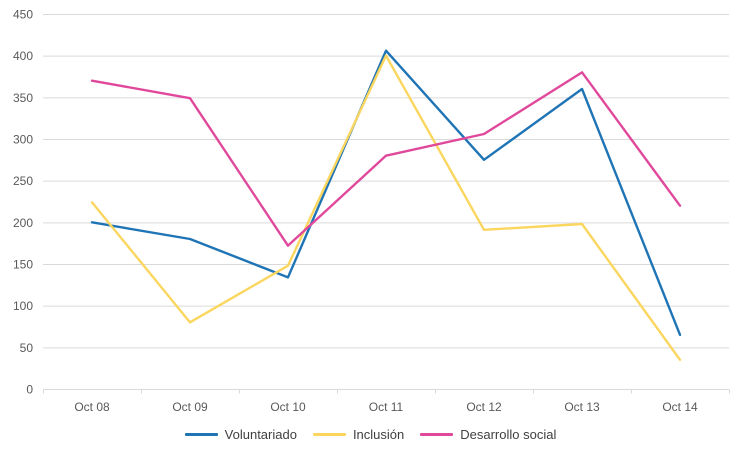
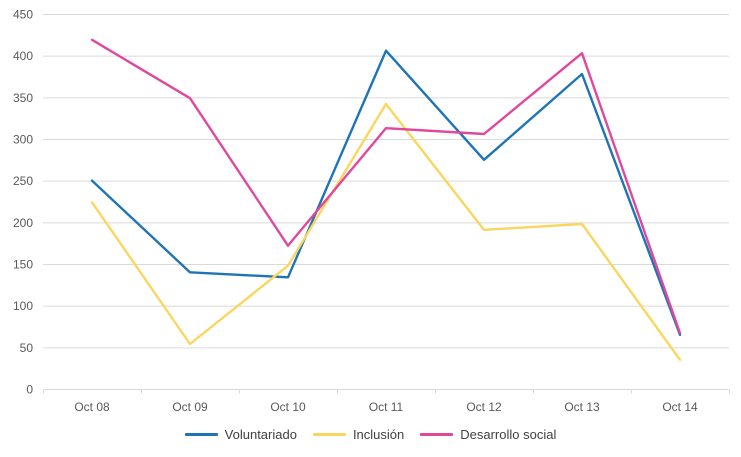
Voluntariado/Oct 08: 200 -> 250
Desarrollo social/Oct 08: 370 -> 420
Voluntariado/Oct 09: 180 -> 140
Inclusión/Oct 09: 80 -> 50
Inclusión/Oct 11: 400 -> 340
Desarrollo social/Oct 11: 280 -> 310
Voluntariado/Oct 13: 360 -> 380
Desarrollo social/Oct 13: 380 -> 400
Desarrollo social/Oct 14: 220 -> 70
